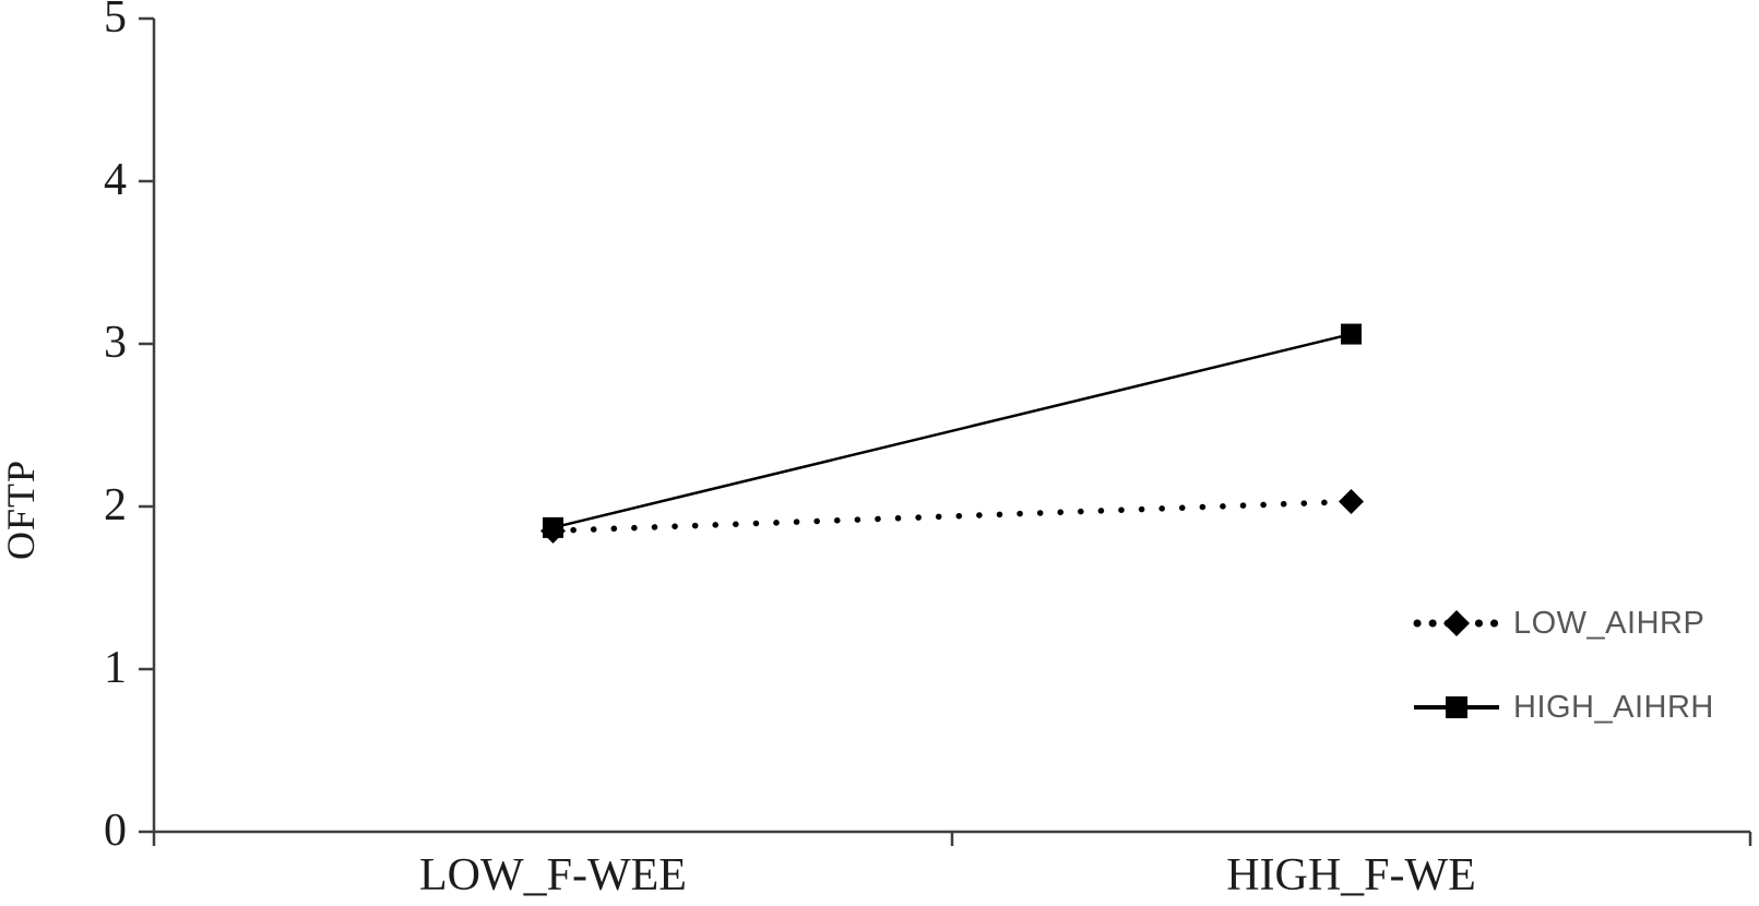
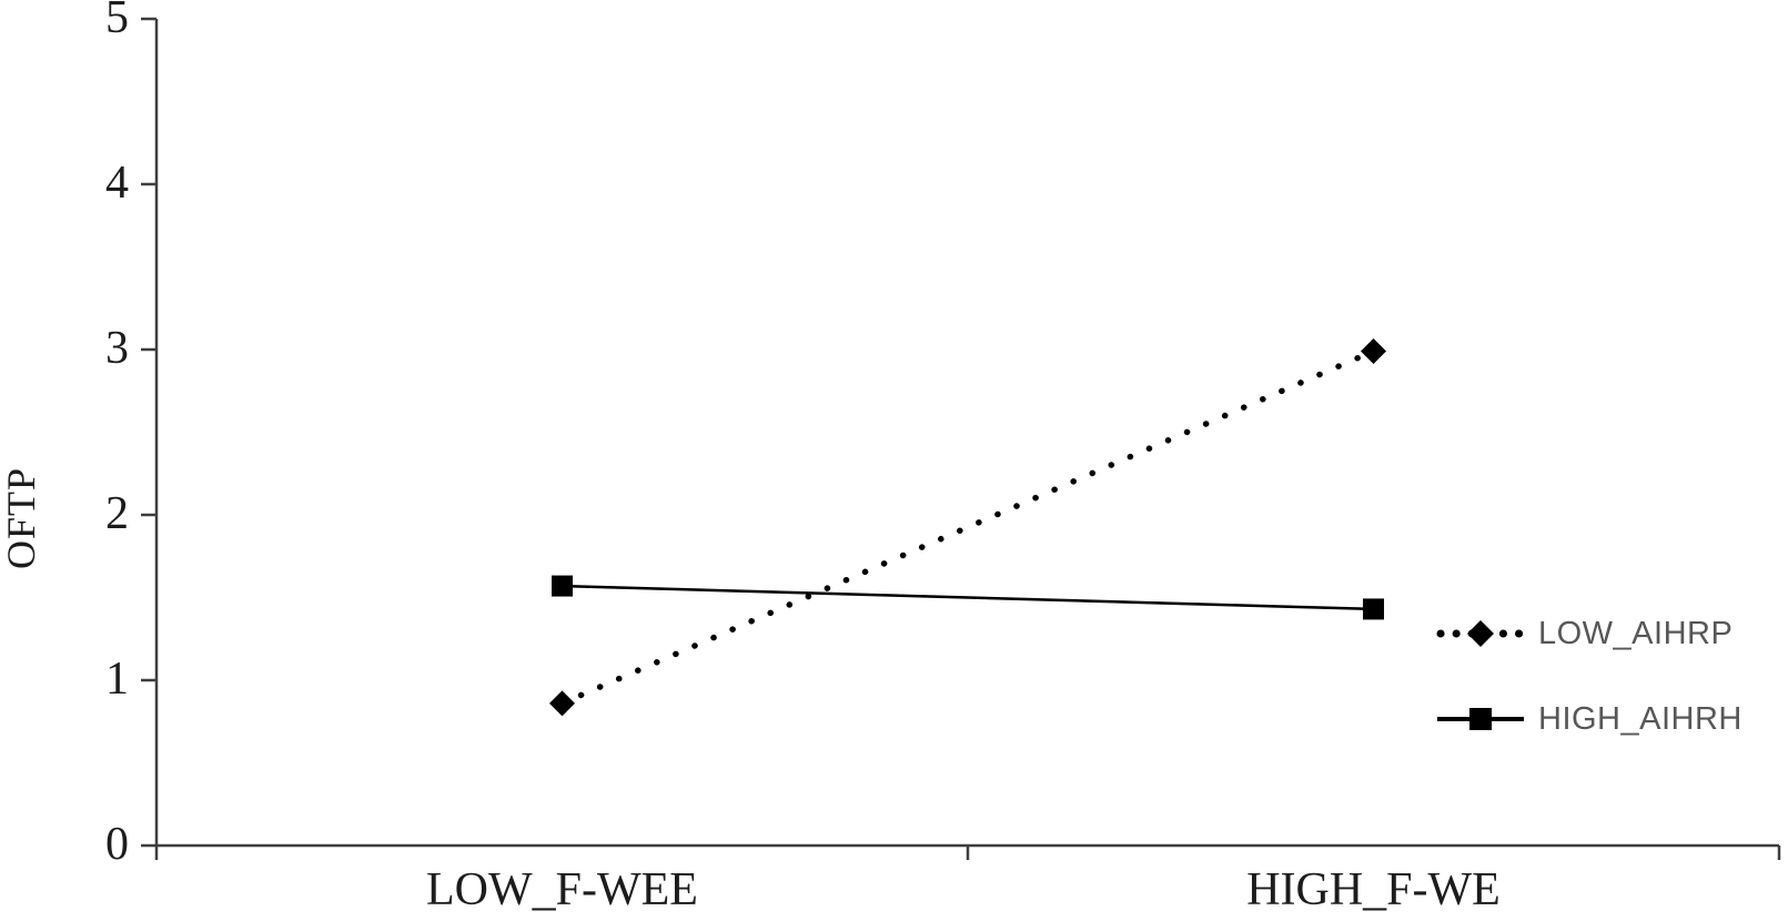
LOW_AIHRP/LOW_F-WEE: 1.85 -> 0.86
HIGH_AIHRH/LOW_F-WEE: 1.87 -> 1.57
LOW_AIHRP/HIGH_F-WE: 2.03 -> 2.99
HIGH_AIHRH/HIGH_F-WE: 3.06 -> 1.43
